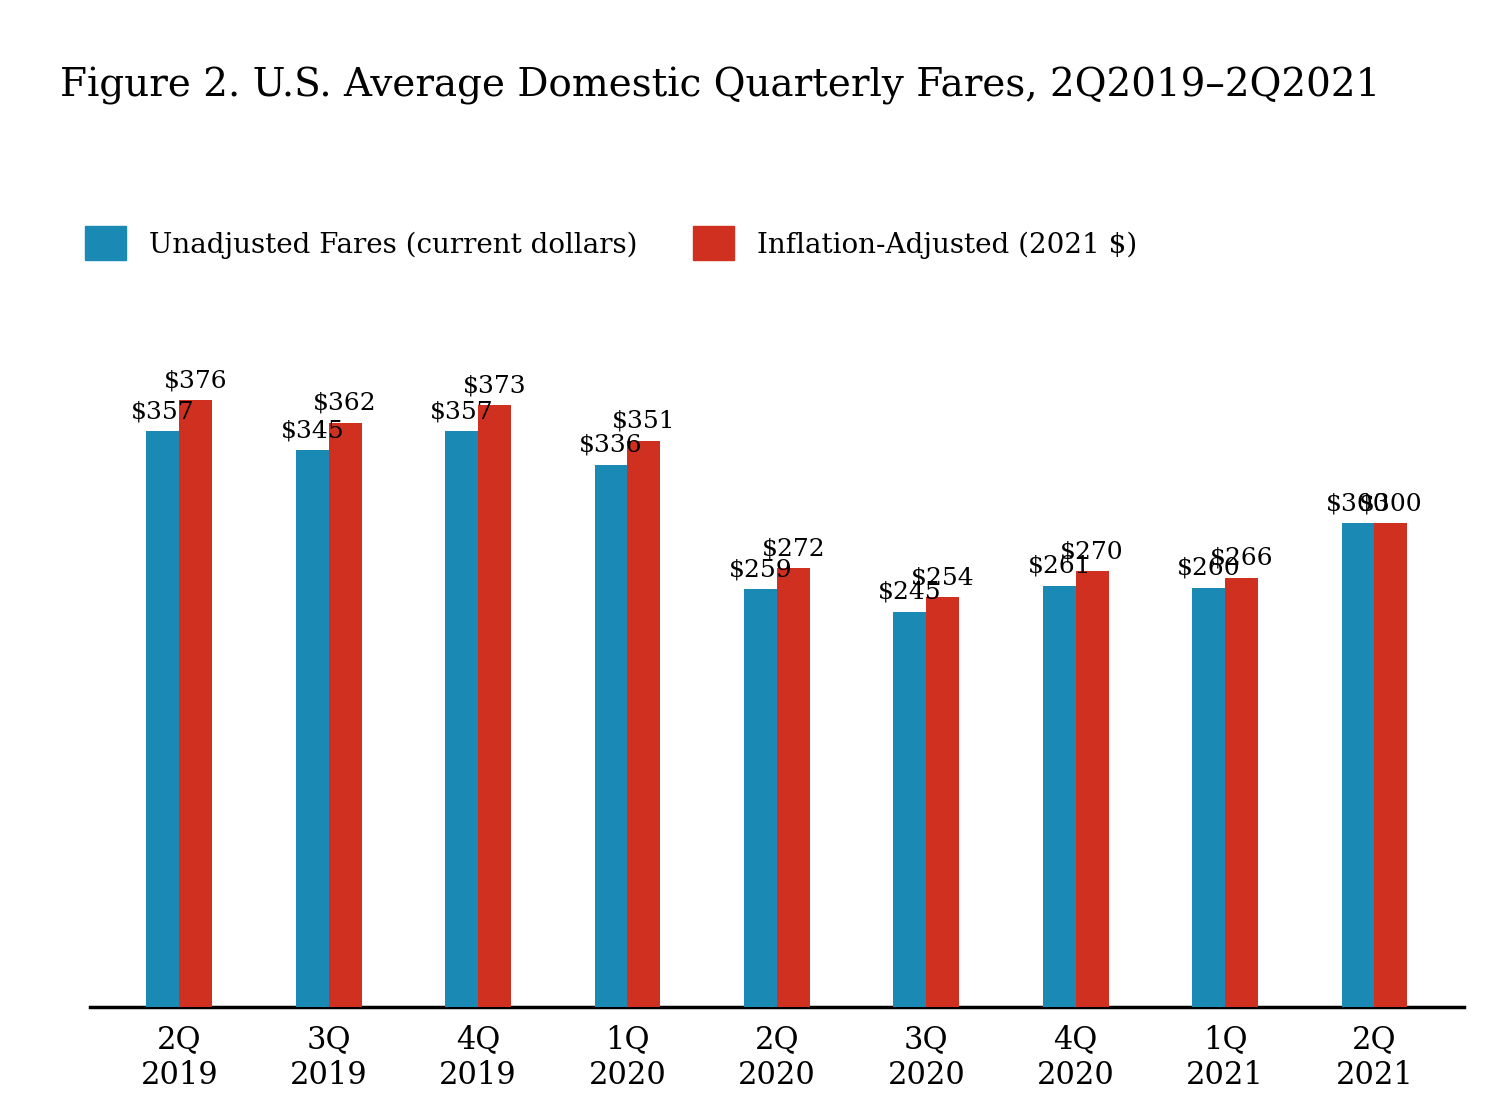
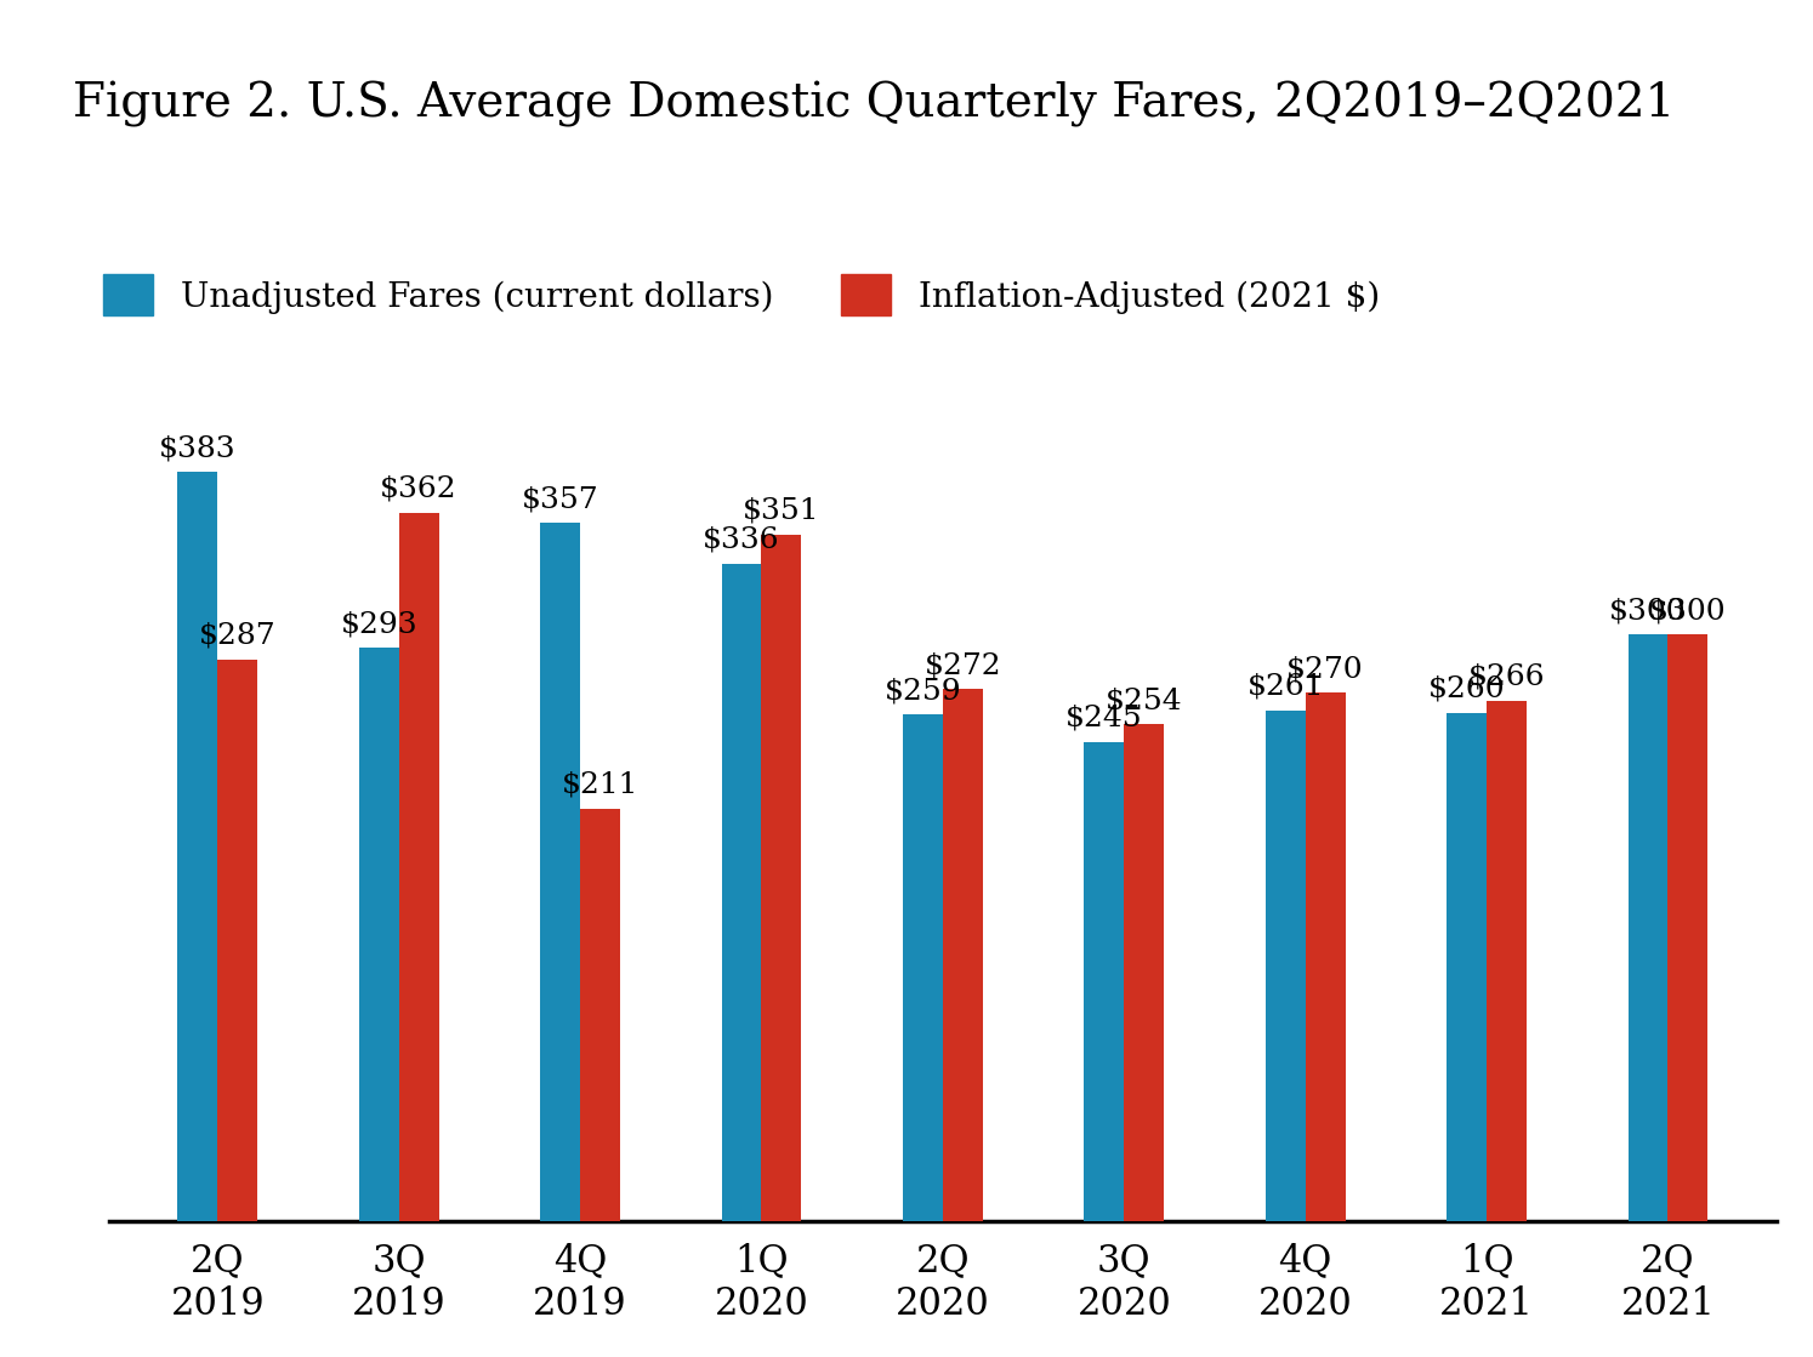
Unadjusted Fares (current dollars)/2Q 2019: $357 -> $383
Inflation-Adjusted (2021 $)/2Q 2019: $376 -> $287
Unadjusted Fares (current dollars)/3Q 2019: $345 -> $293
Inflation-Adjusted (2021 $)/4Q 2019: $373 -> $211
